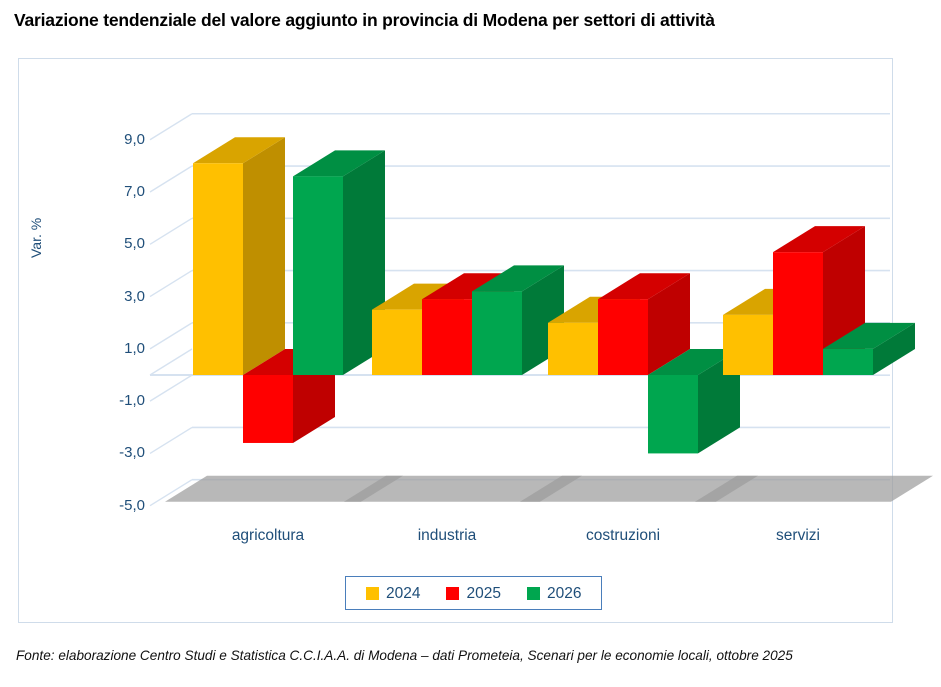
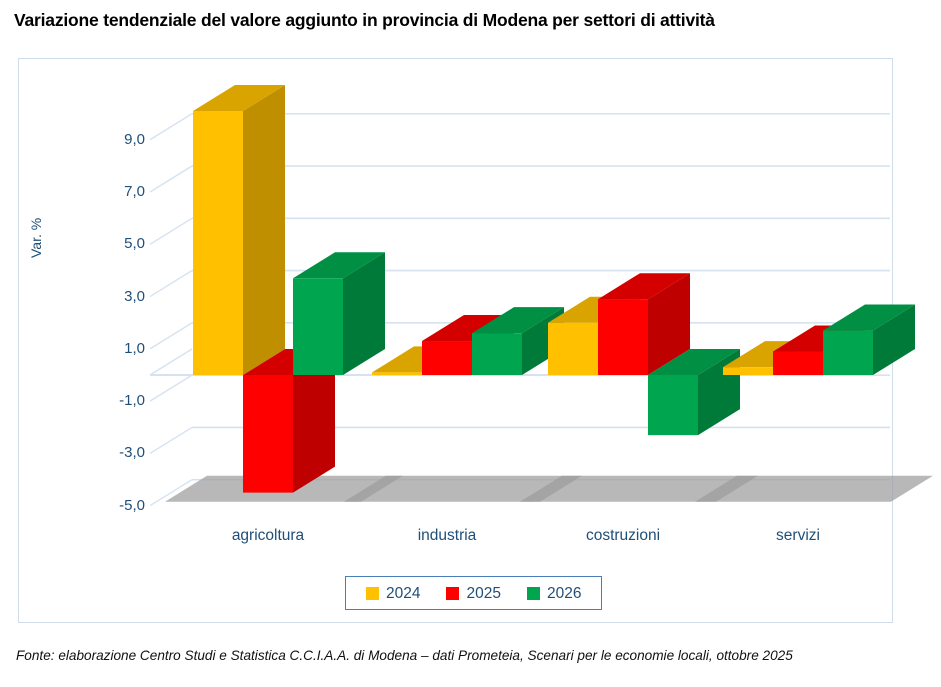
2024/agricoltura: 8,1 -> 10,1
2025/agricoltura: -2,6 -> -4,5
2026/agricoltura: 7,6 -> 3,7
2024/industria: 2,5 -> 0,1
2025/industria: 2,9 -> 1,3
2026/industria: 3,2 -> 1,6
2026/costruzioni: -3,0 -> -2,3
2024/servizi: 2,3 -> 0,3
2025/servizi: 4,7 -> 0,9
2026/servizi: 1,0 -> 1,7
